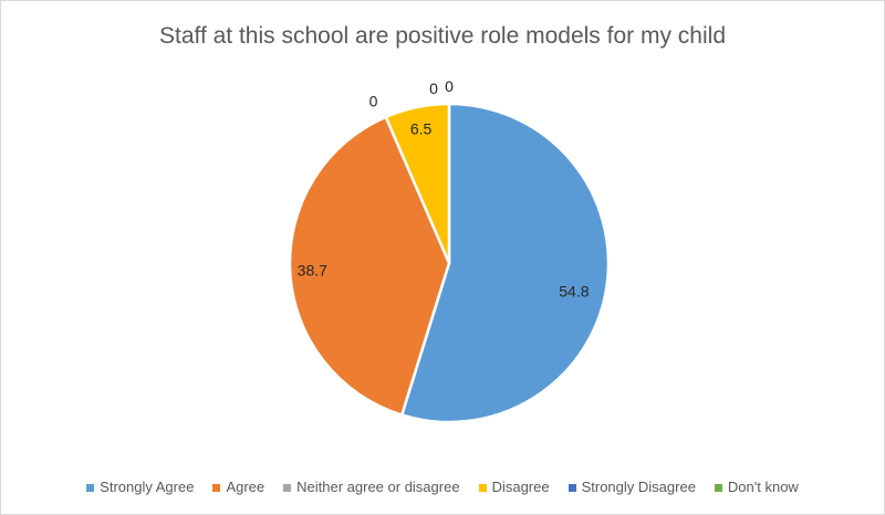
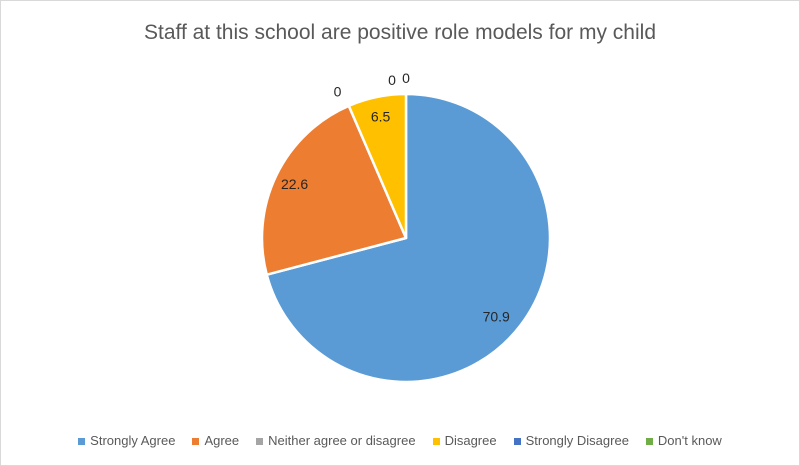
Strongly Agree: 54.8 -> 70.9
Agree: 38.7 -> 22.6
